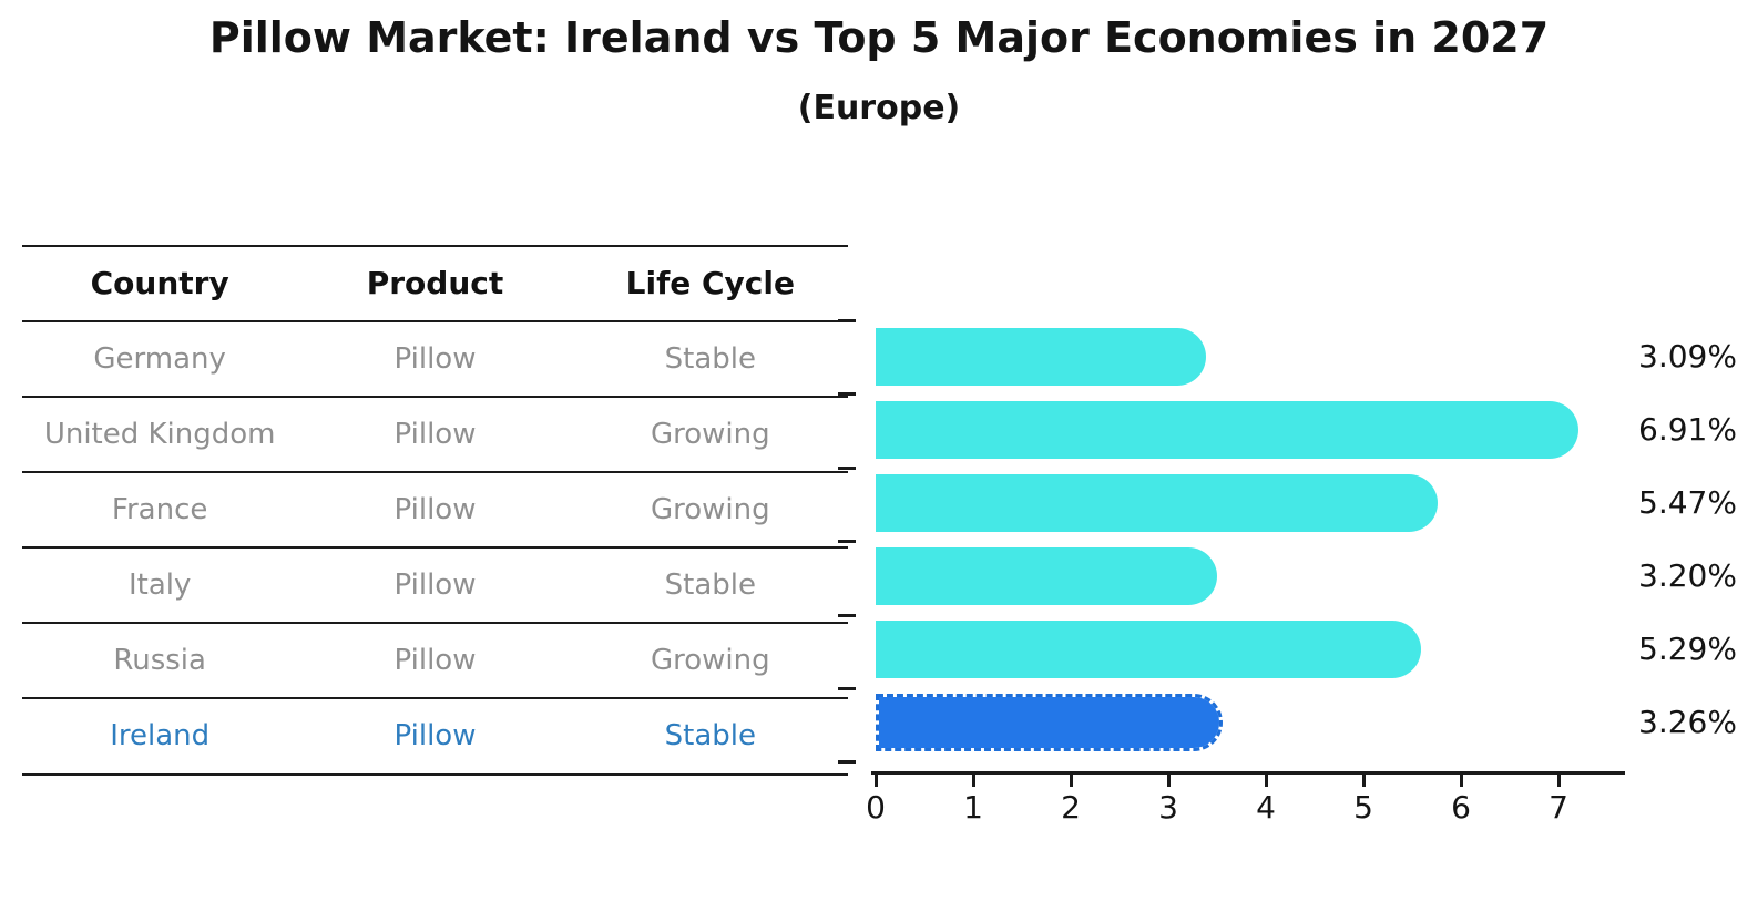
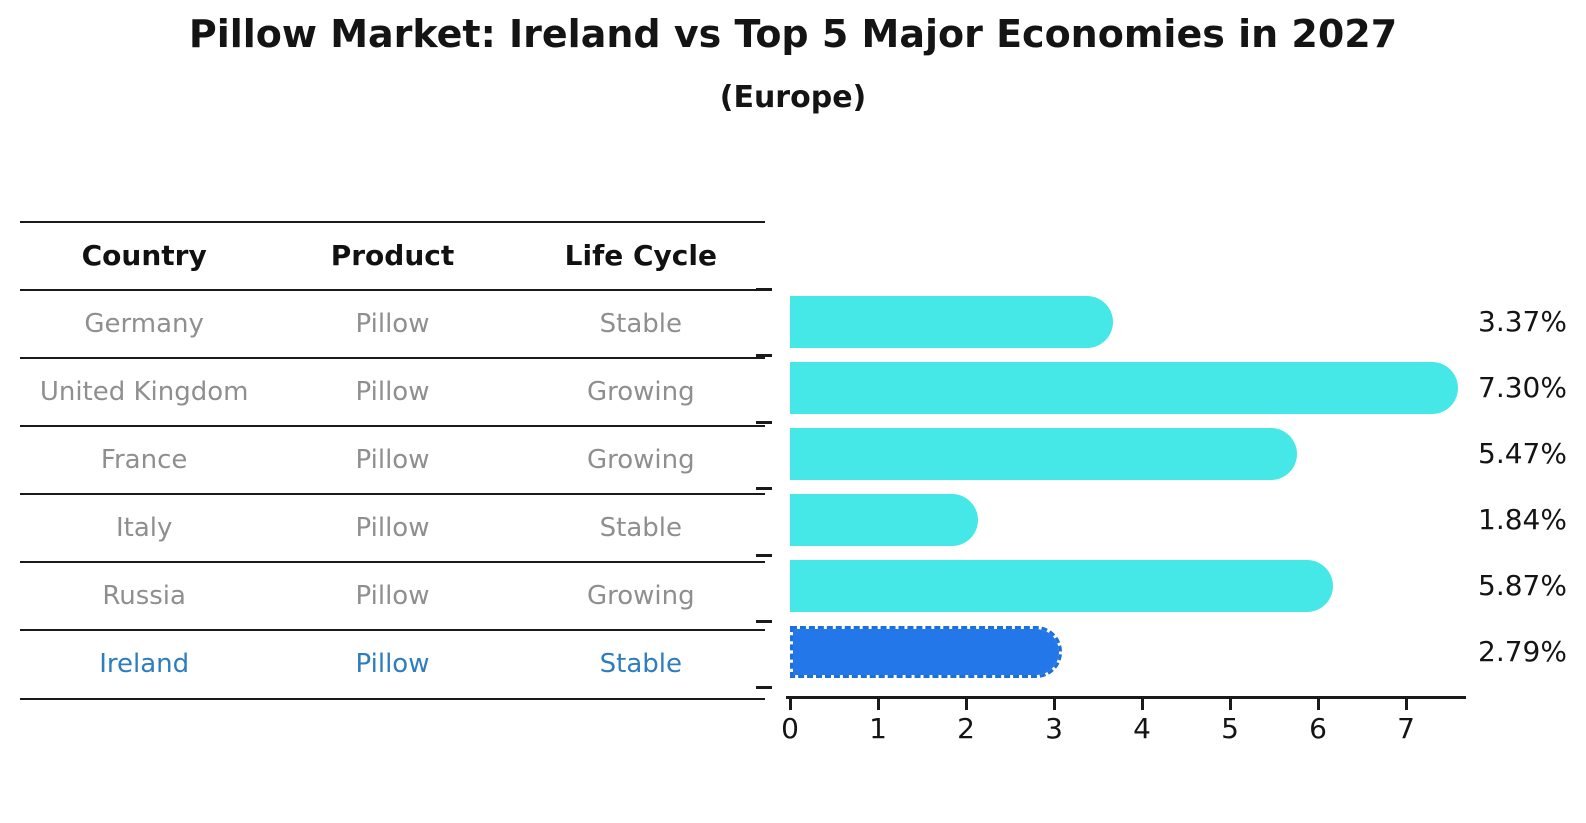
Germany: 3.09% -> 3.37%
United Kingdom: 6.91% -> 7.30%
Italy: 3.20% -> 1.84%
Russia: 5.29% -> 5.87%
Ireland: 3.26% -> 2.79%
